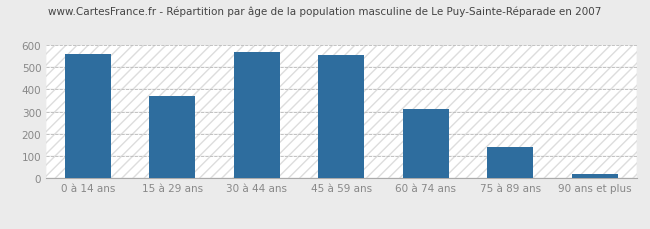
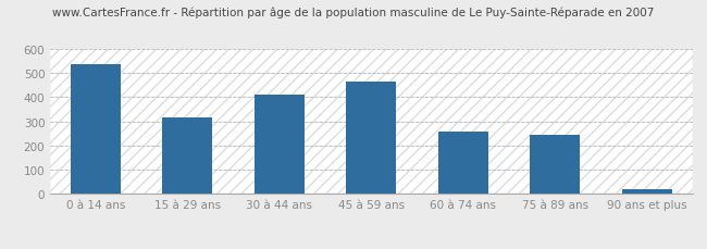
0 à 14 ans: 560 -> 535
15 à 29 ans: 370 -> 315
30 à 44 ans: 570 -> 410
45 à 59 ans: 555 -> 465
60 à 74 ans: 310 -> 260
75 à 89 ans: 140 -> 245
